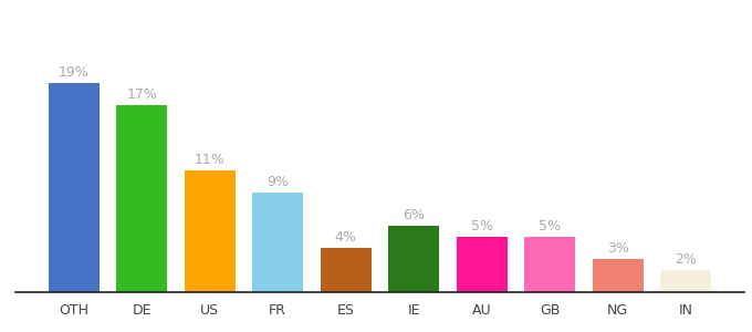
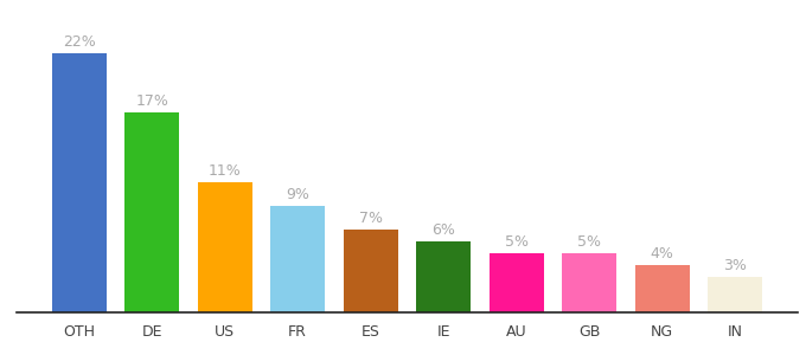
OTH: 19% -> 22%
ES: 4% -> 7%
NG: 3% -> 4%
IN: 2% -> 3%
